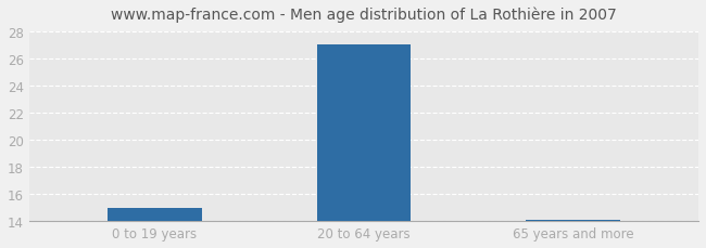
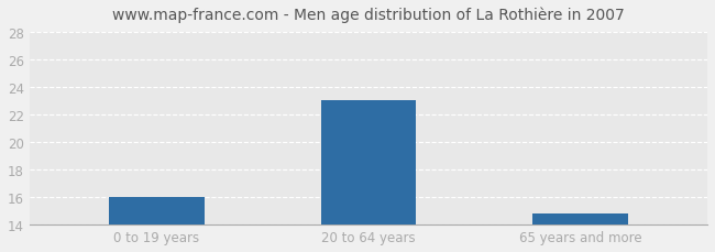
0 to 19 years: 15.0 -> 16.0
20 to 64 years: 27.0 -> 23.0
65 years and more: 14.1 -> 14.8
